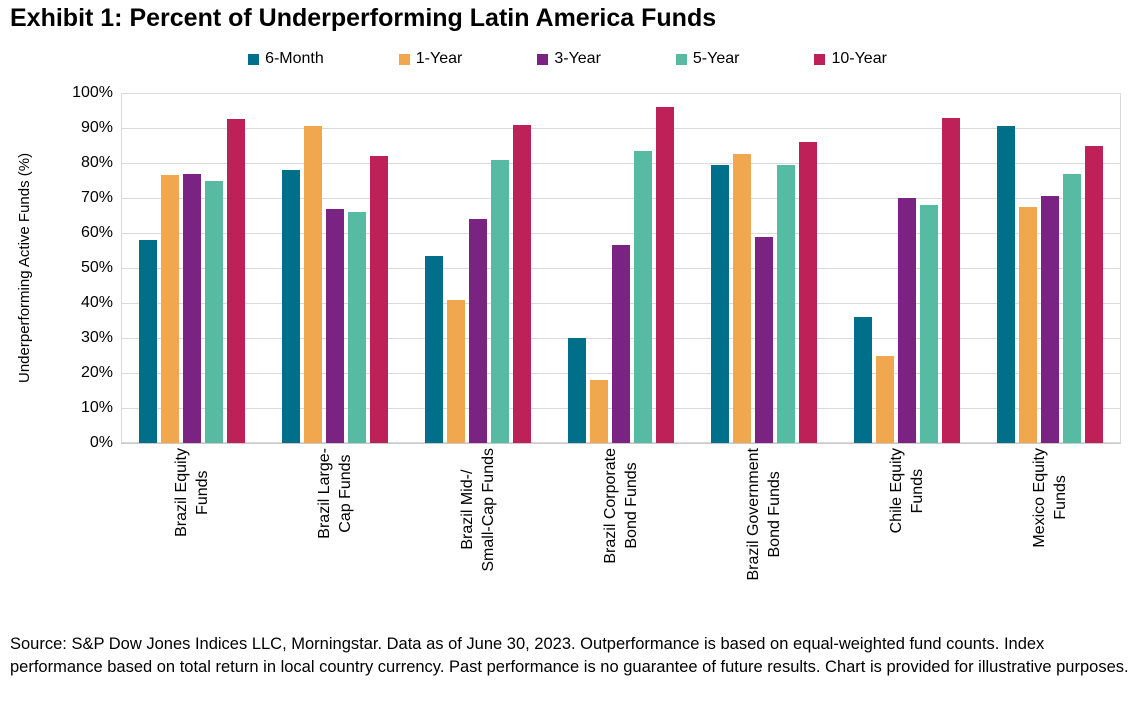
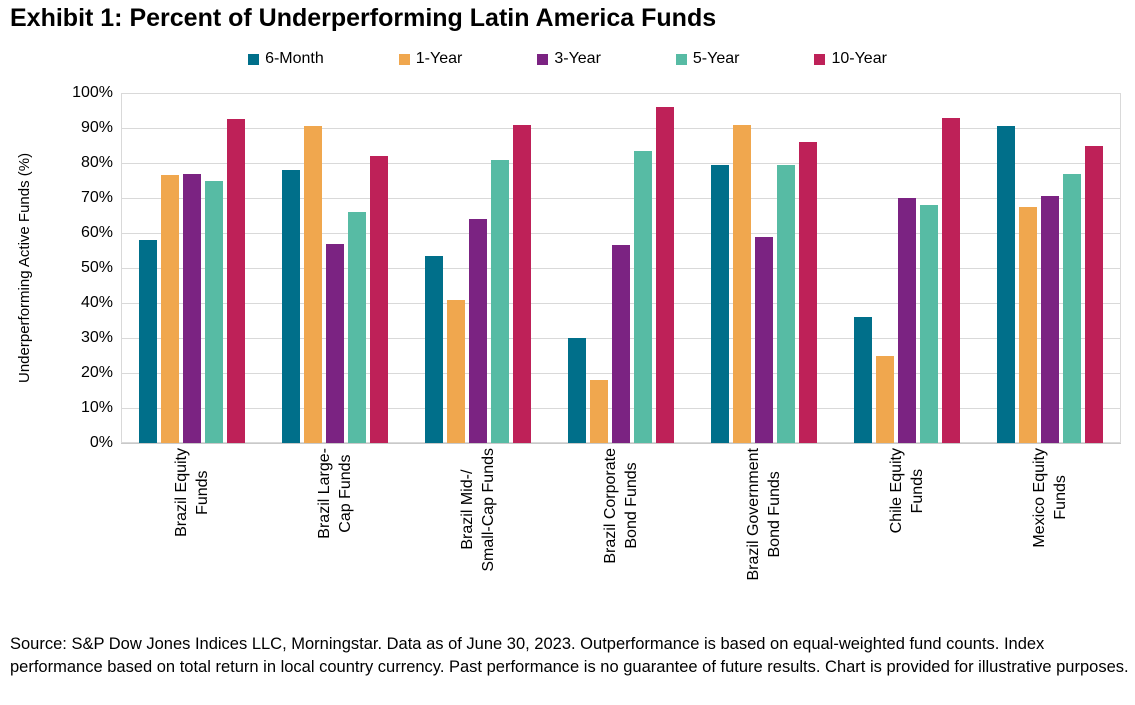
3-Year/Brazil Large-Cap Funds: 67% -> 57%
1-Year/Brazil Government Bond Funds: 82% -> 91%
